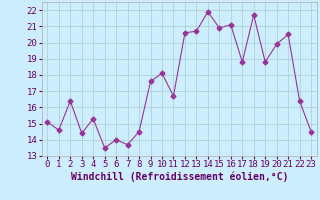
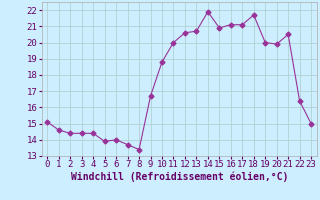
2: 16.4 -> 14.4
4: 15.3 -> 14.4
5: 13.5 -> 13.9
8: 14.5 -> 13.4
9: 17.6 -> 16.7
10: 18.1 -> 18.8
11: 16.7 -> 20.0
17: 18.8 -> 21.1
19: 18.8 -> 20.0
23: 14.5 -> 15.0
